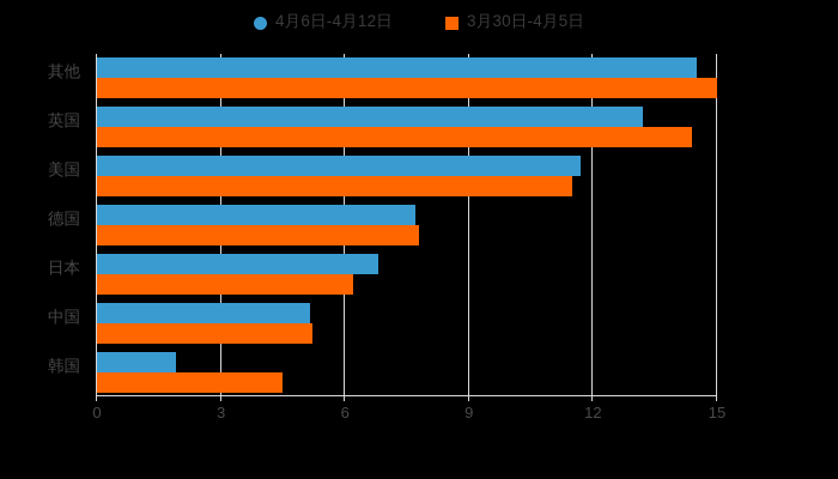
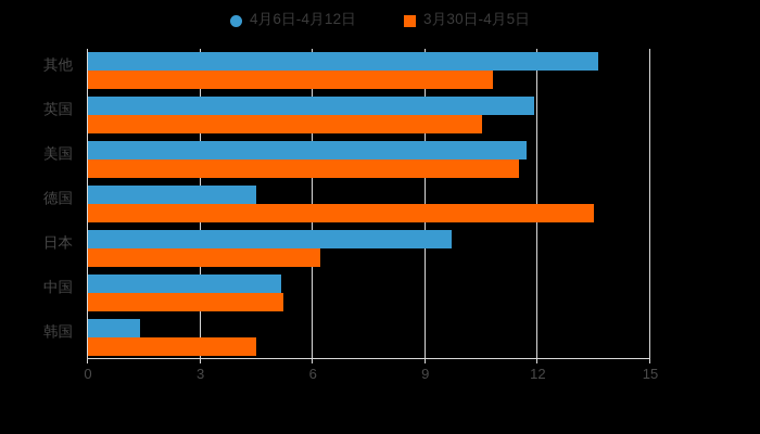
4月6日-4月12日/其他: 14.5 -> 13.6
3月30日-4月5日/其他: 15.0 -> 10.8
4月6日-4月12日/英国: 13.2 -> 11.9
3月30日-4月5日/英国: 14.4 -> 10.5
4月6日-4月12日/德国: 7.7 -> 4.5
3月30日-4月5日/德国: 7.8 -> 13.5
4月6日-4月12日/日本: 6.8 -> 9.7
4月6日-4月12日/韩国: 1.9 -> 1.4
